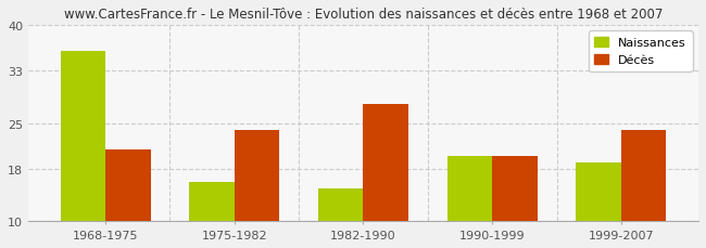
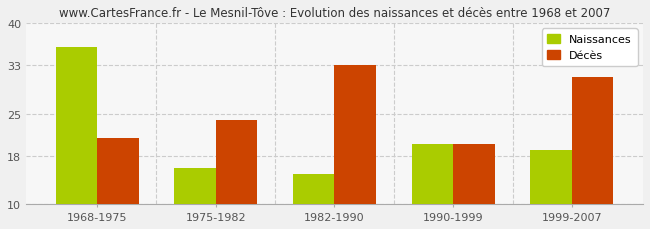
Décès/1982-1990: 28 -> 33
Décès/1999-2007: 24 -> 31
